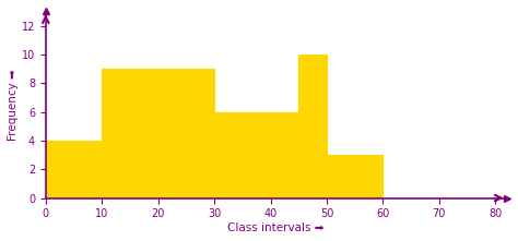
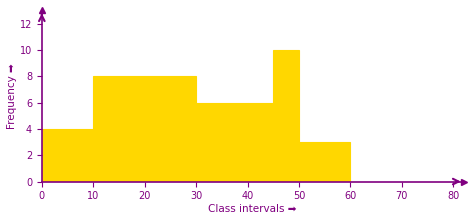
20: 9 -> 8
